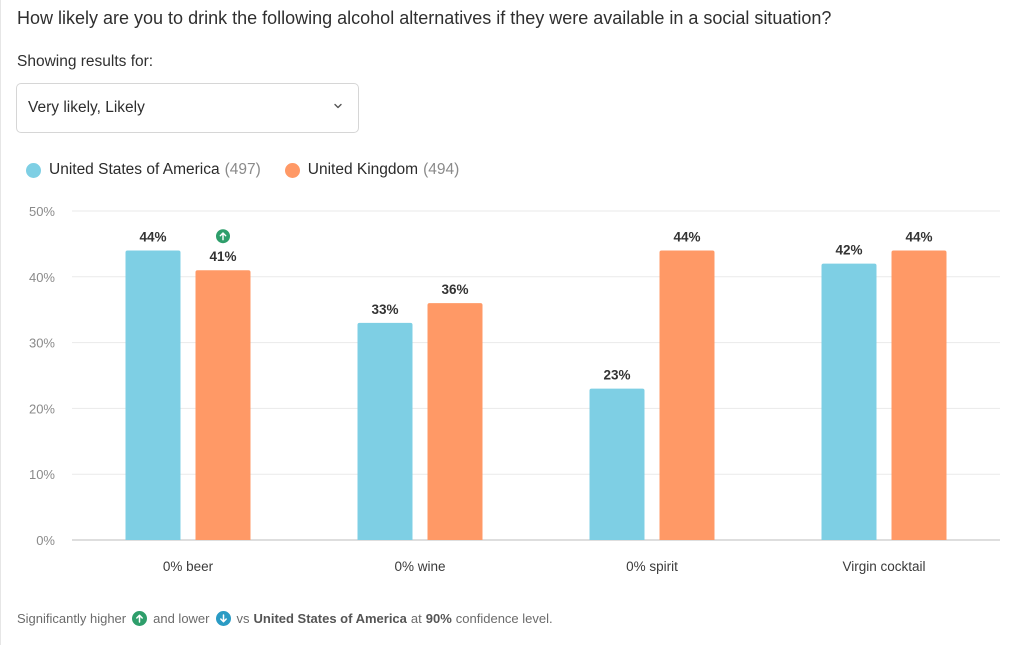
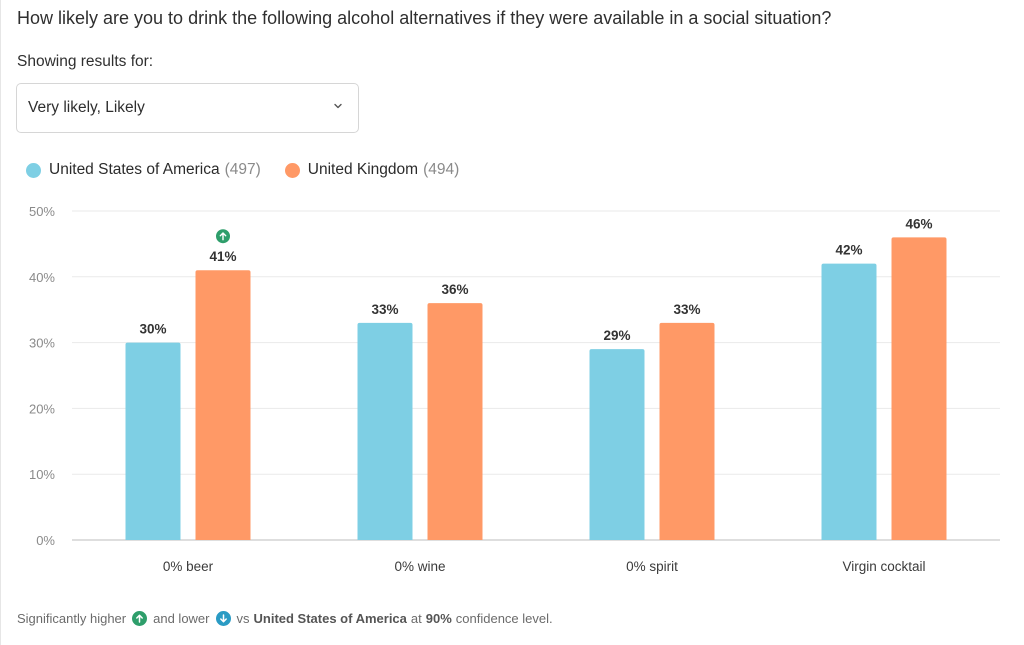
United States of America/0% beer: 44% -> 30%
United States of America/0% spirit: 23% -> 29%
United Kingdom/0% spirit: 44% -> 33%
United Kingdom/Virgin cocktail: 44% -> 46%
